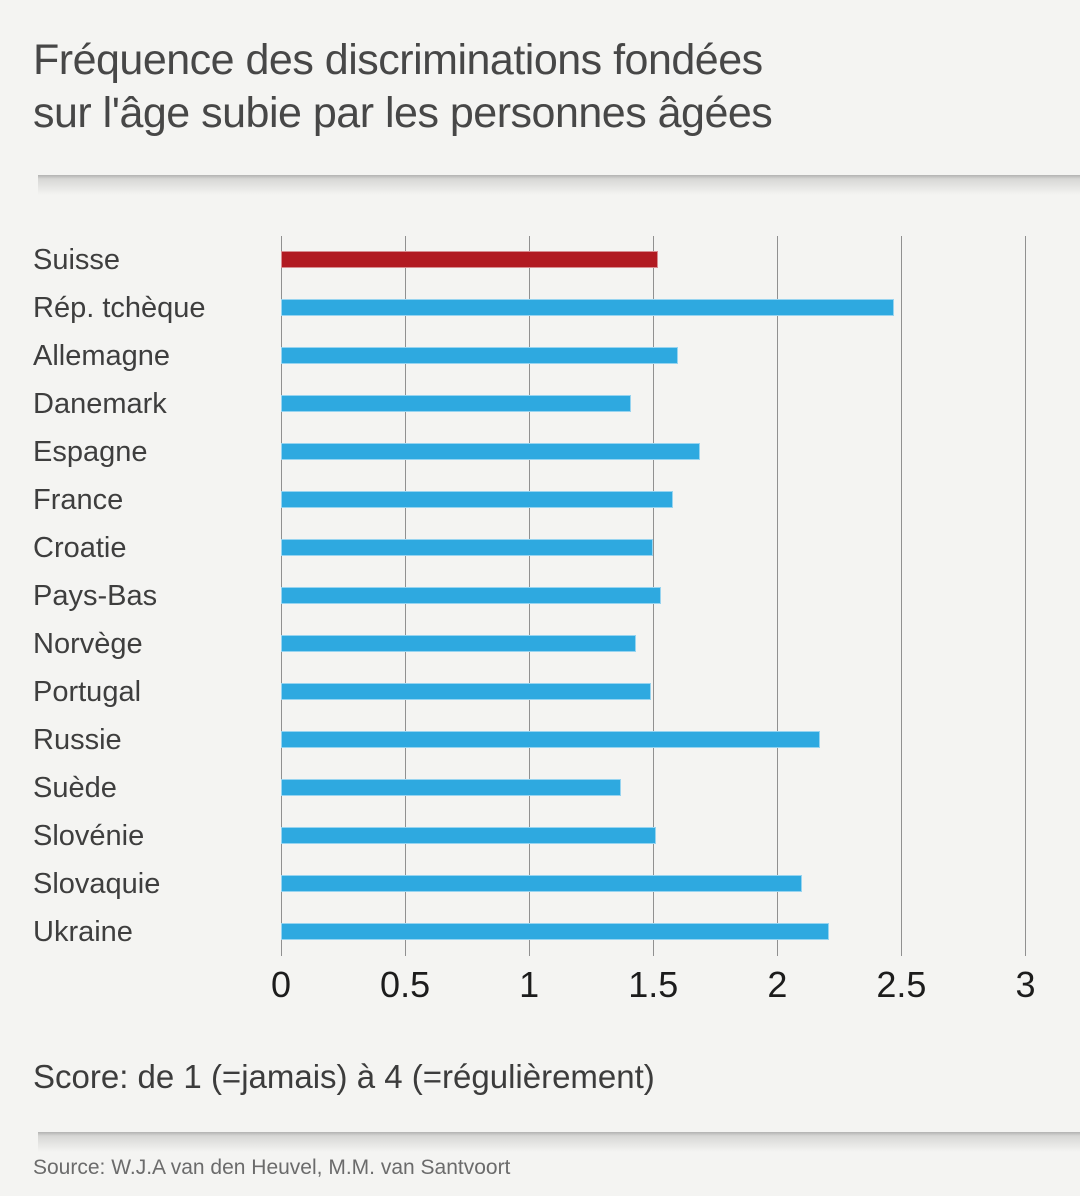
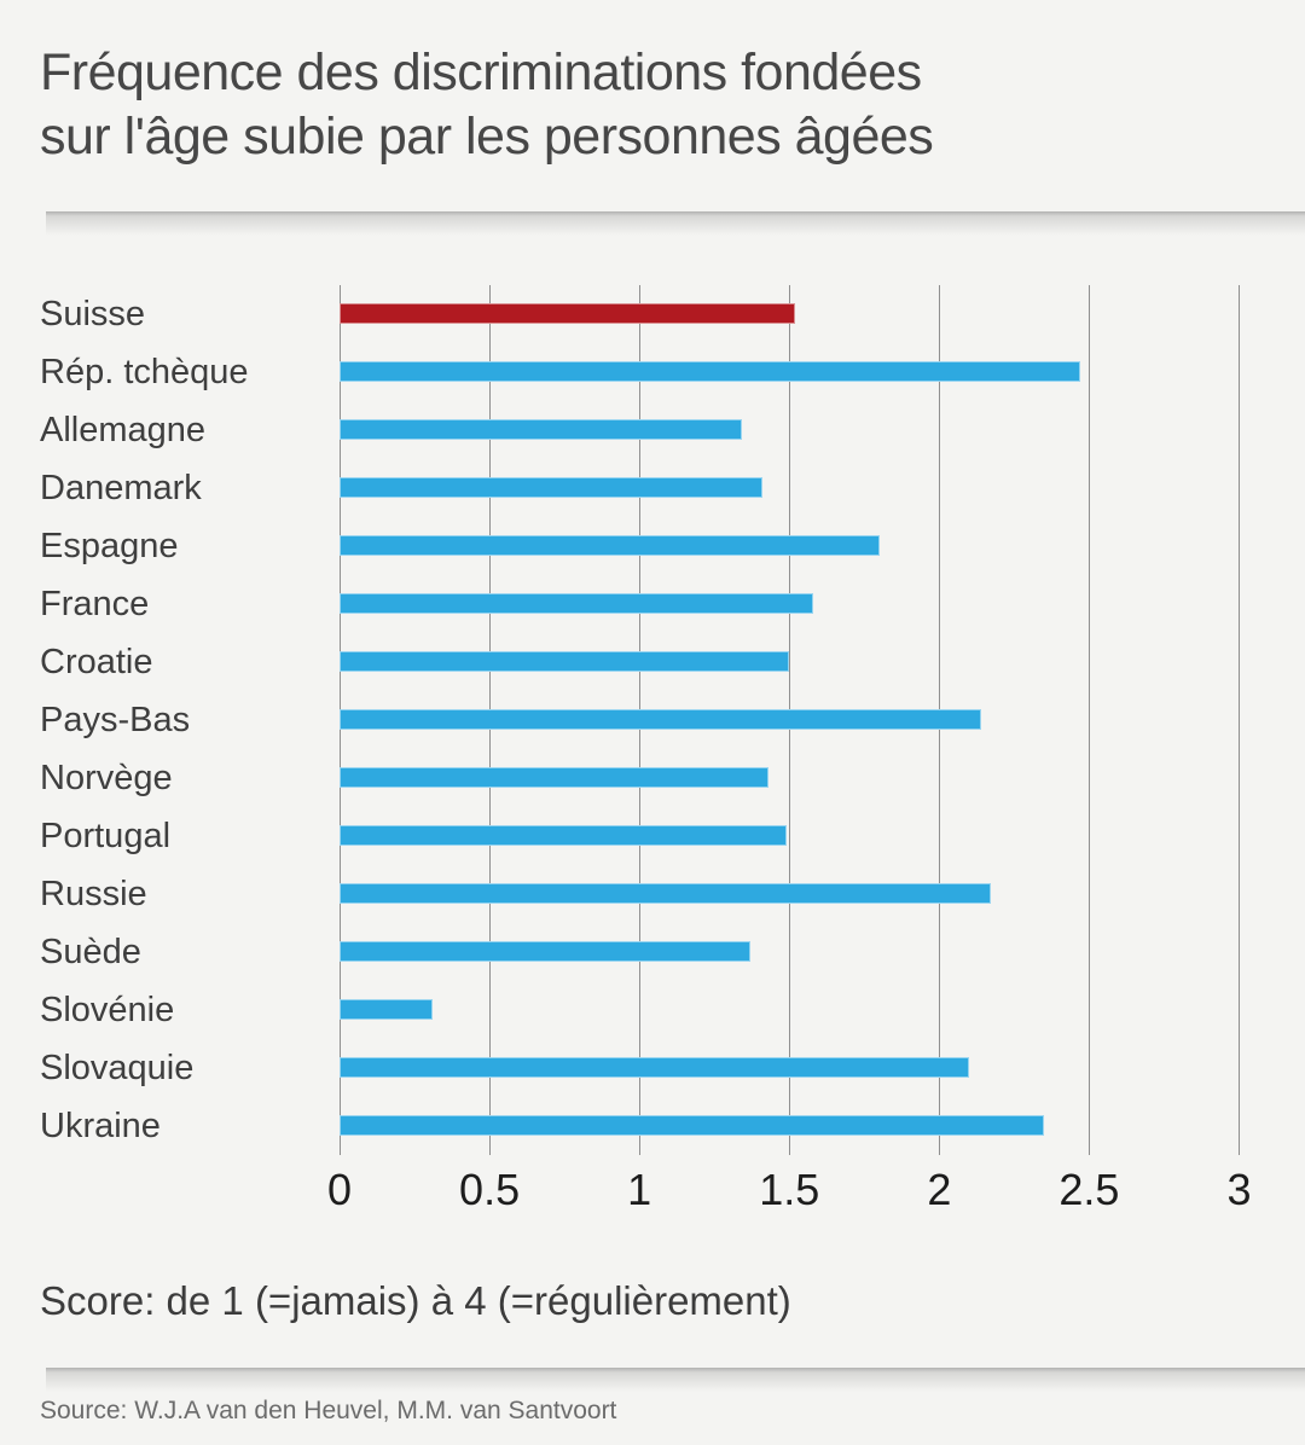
Allemagne: 1.60 -> 1.34
Espagne: 1.69 -> 1.80
Pays-Bas: 1.53 -> 2.14
Slovénie: 1.51 -> 0.31
Ukraine: 2.21 -> 2.35
